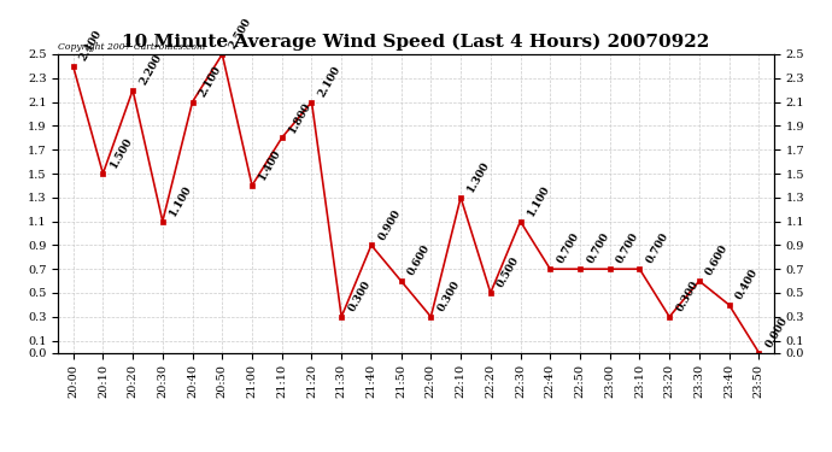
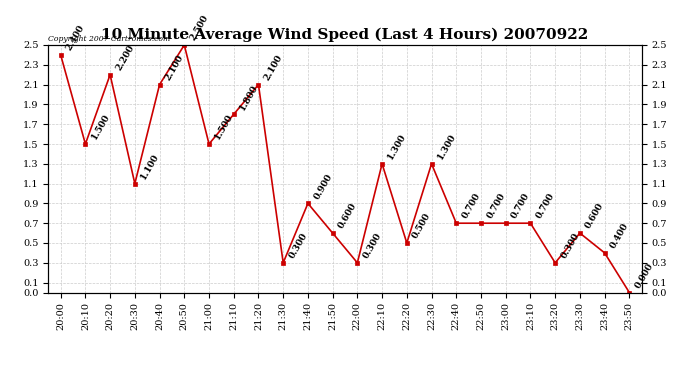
21:00: 1.400 -> 1.500
22:30: 1.100 -> 1.300
